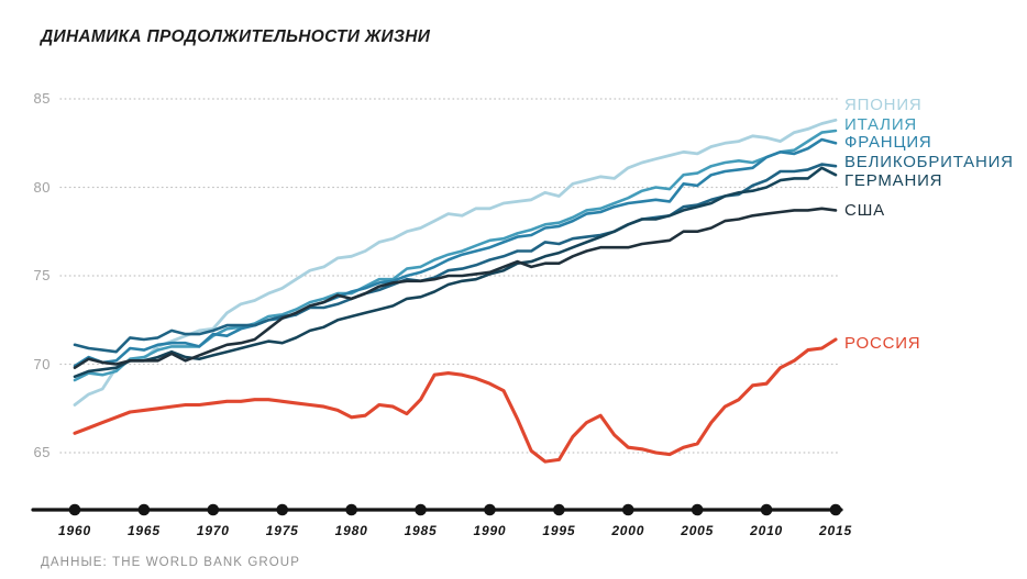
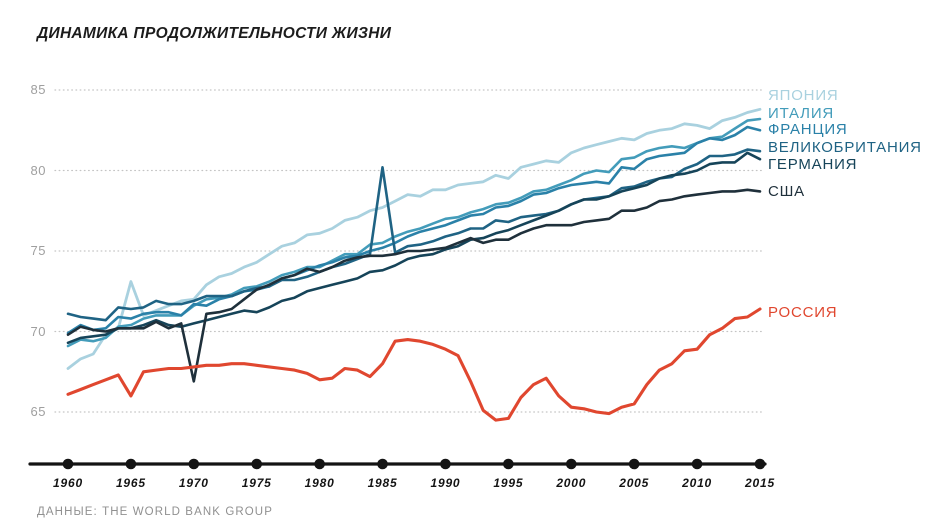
ЯПОНИЯ/1965: 70.3 -> 73.1
РОССИЯ/1965: 67.4 -> 66.0
США/1970: 70.8 -> 66.9
ВЕЛИКОБРИТАНИЯ/1985: 74.7 -> 80.2
